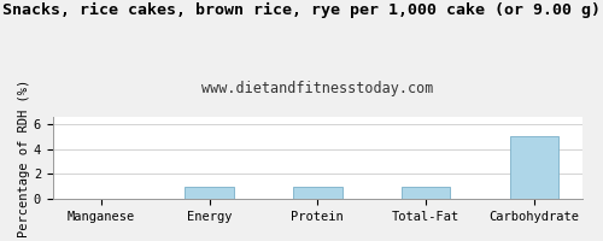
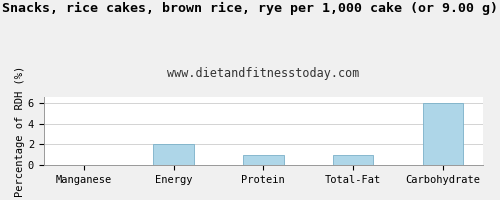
Energy: 1 -> 2
Carbohydrate: 5 -> 6
